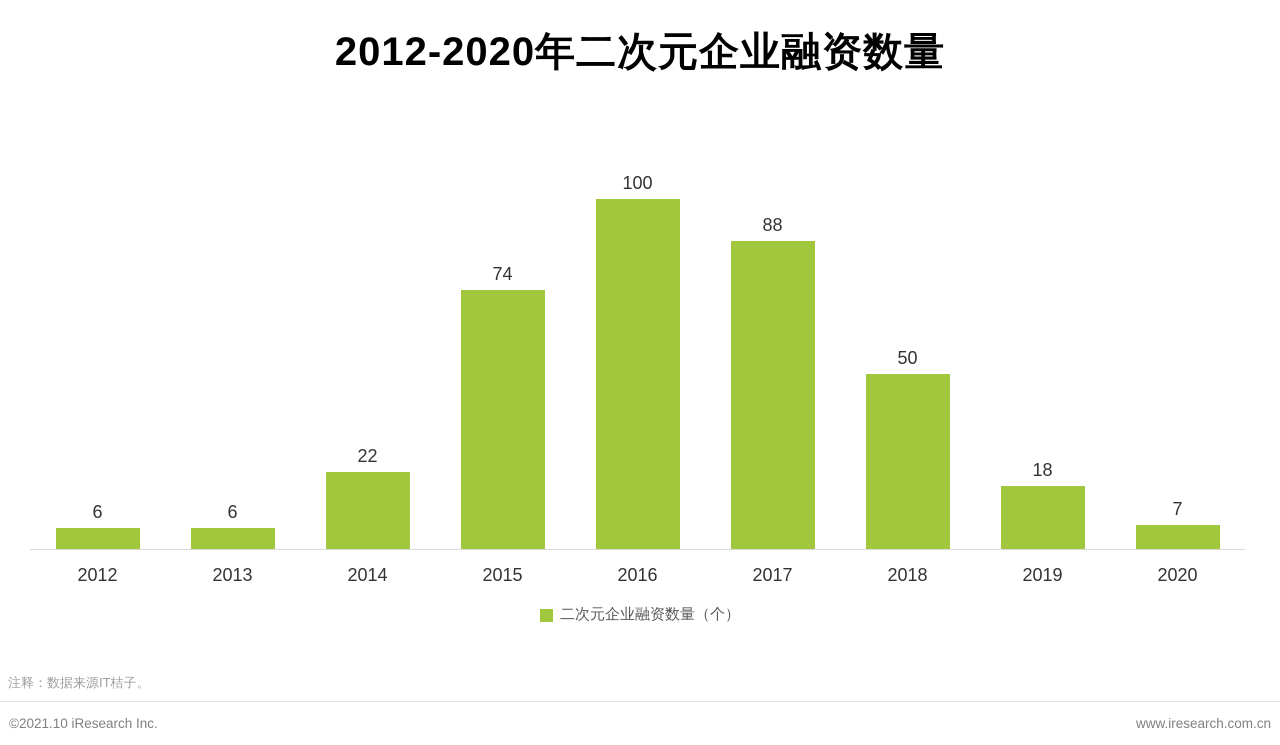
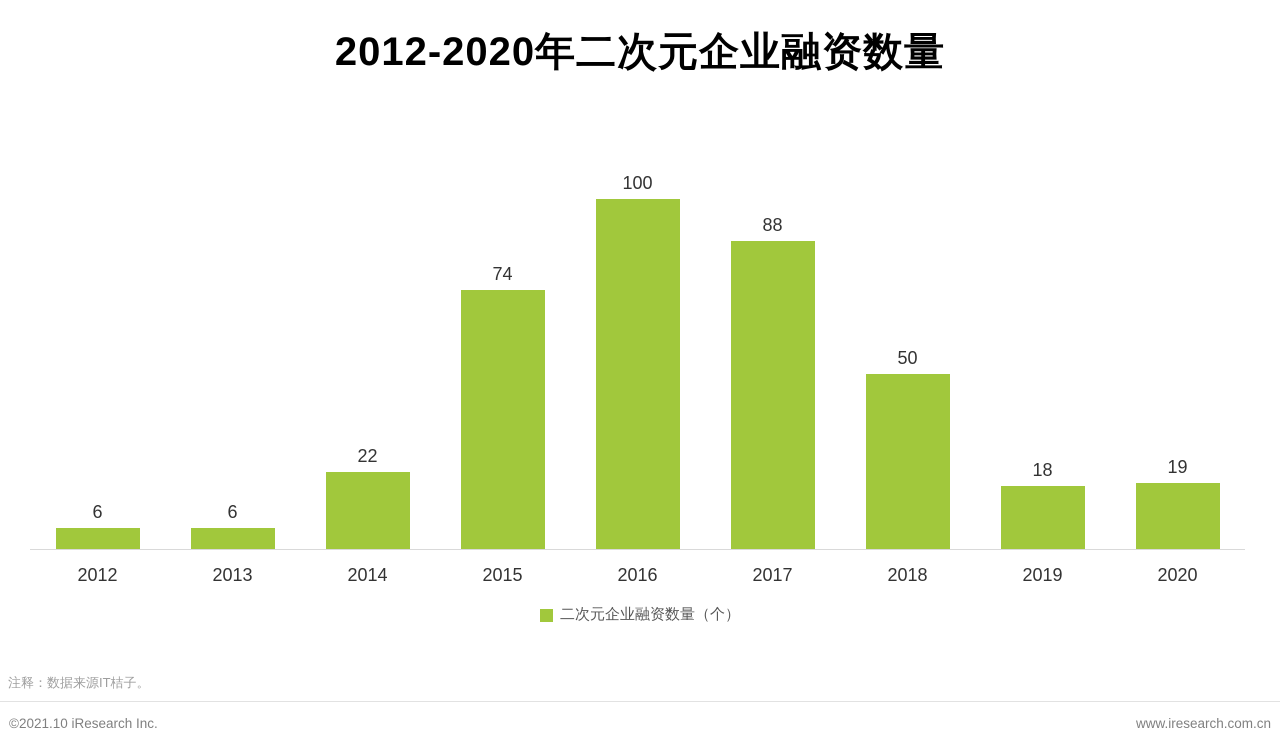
2020: 7 -> 19
